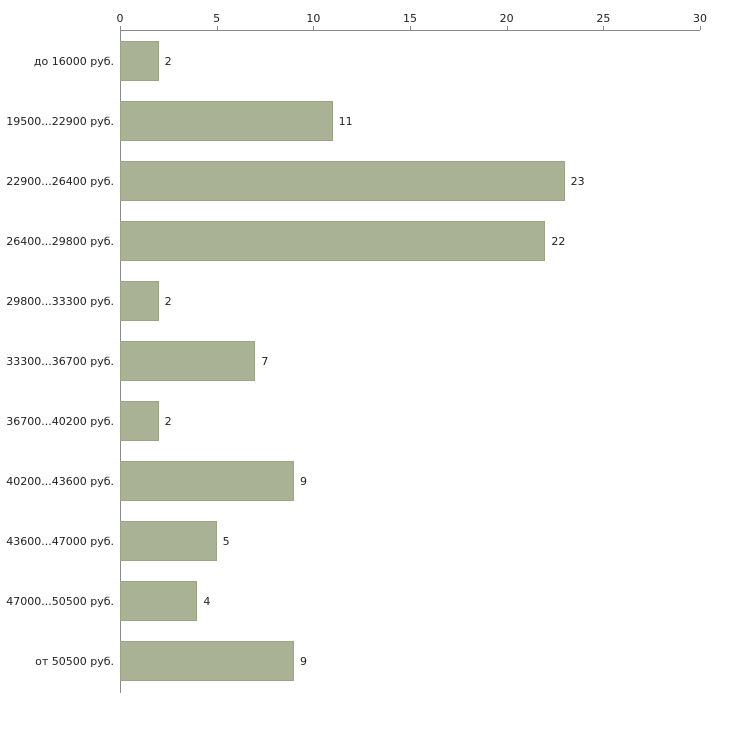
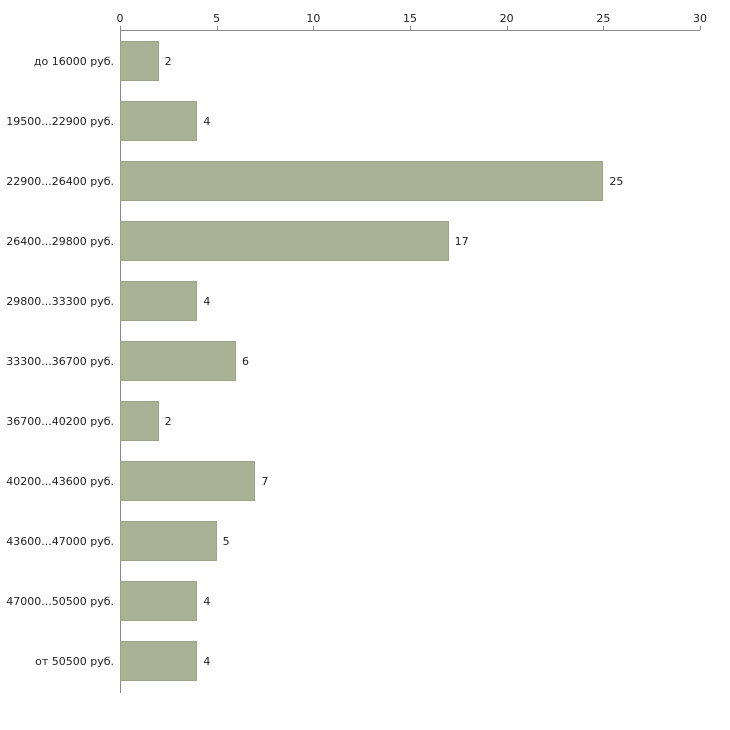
19500...22900 руб.: 11 -> 4
22900...26400 руб.: 23 -> 25
26400...29800 руб.: 22 -> 17
29800...33300 руб.: 2 -> 4
33300...36700 руб.: 7 -> 6
40200...43600 руб.: 9 -> 7
от 50500 руб.: 9 -> 4
